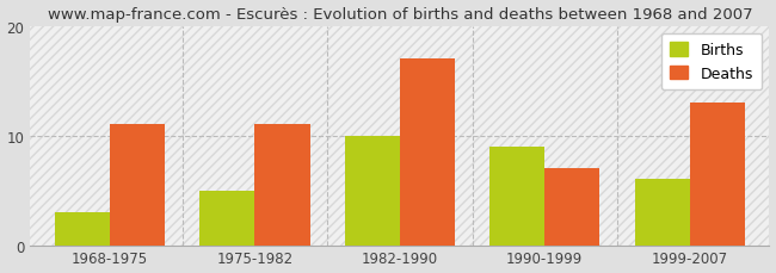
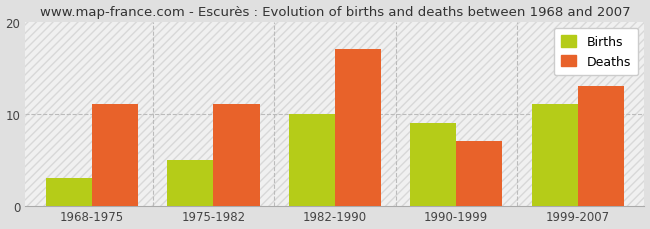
Births/1999-2007: 6 -> 11
